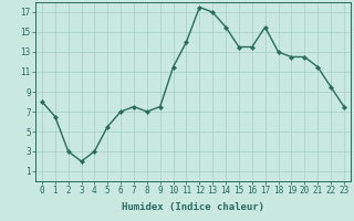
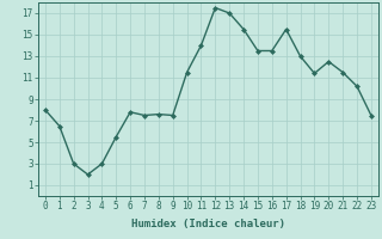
6: 7.0 -> 7.8
8: 7.0 -> 7.6
19: 12.5 -> 11.4
22: 9.5 -> 10.2
